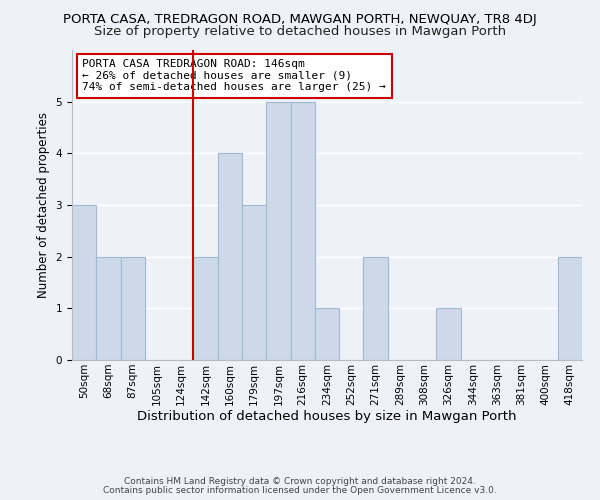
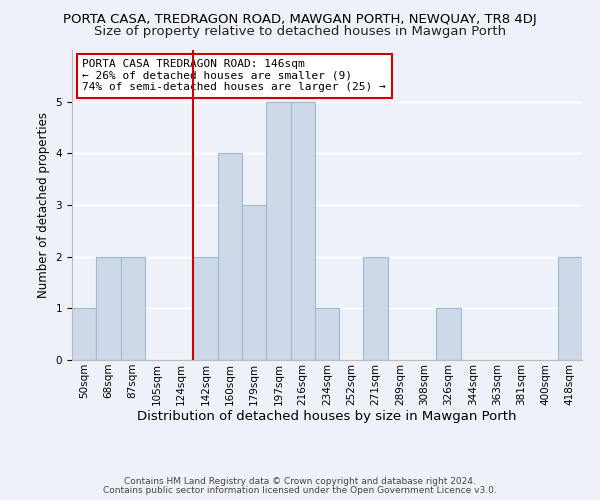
50sqm: 3 -> 1
